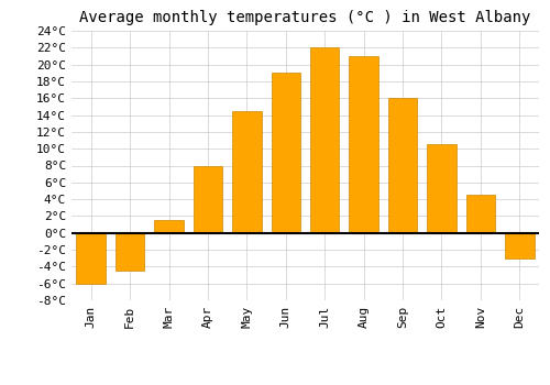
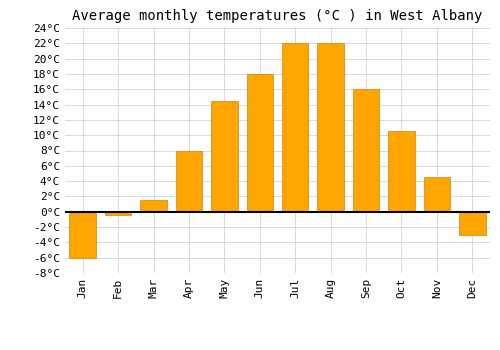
Feb: -4.5°C -> -0.4°C
Jun: 19.0°C -> 18.0°C
Aug: 21.0°C -> 22.0°C
